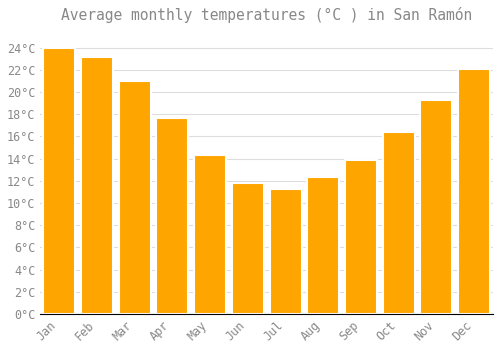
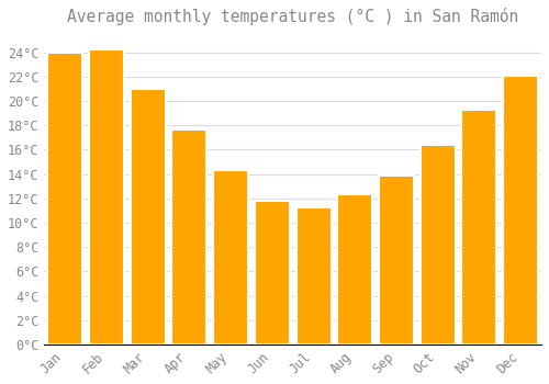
Feb: 23.2°C -> 24.2°C
